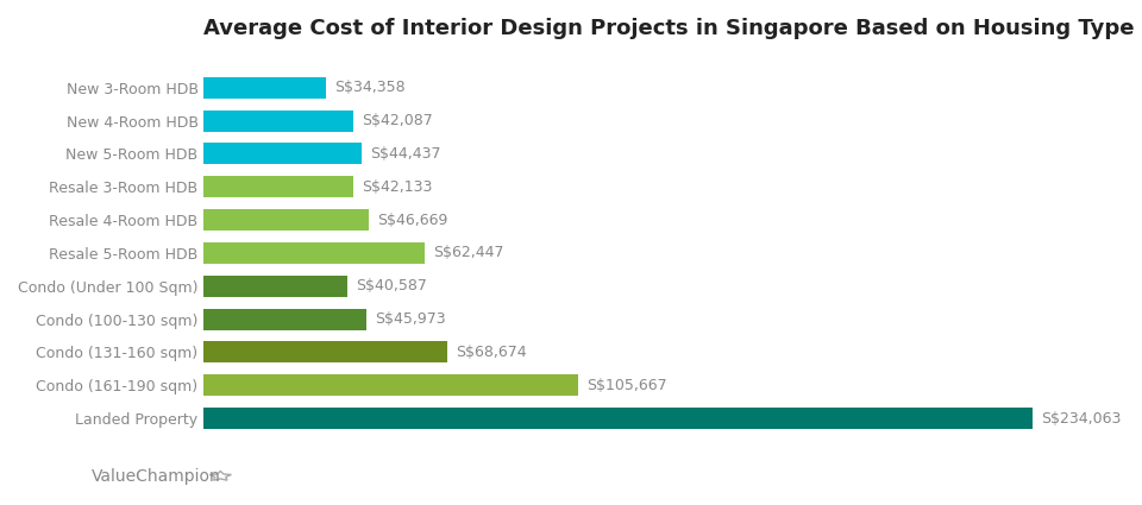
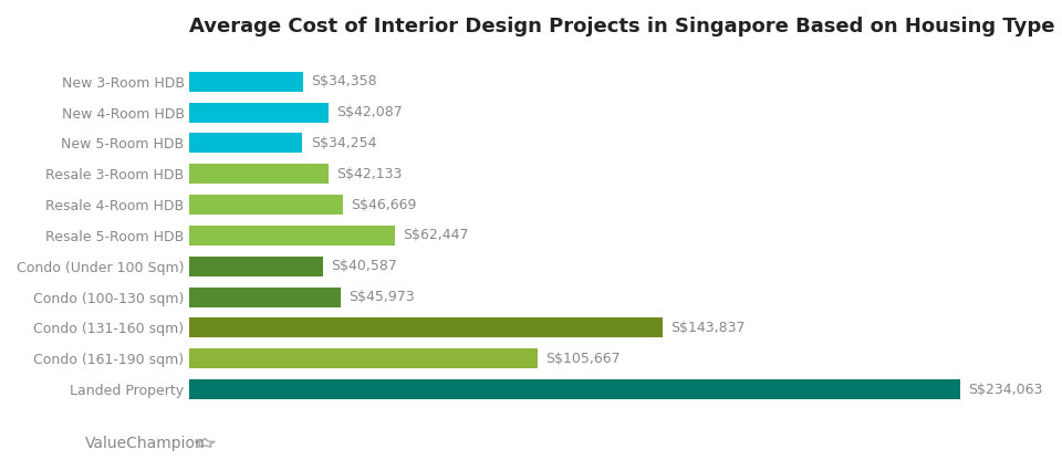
New 5-Room HDB: S$44,437 -> S$34,254
Condo (131-160 sqm): S$68,674 -> S$143,837
